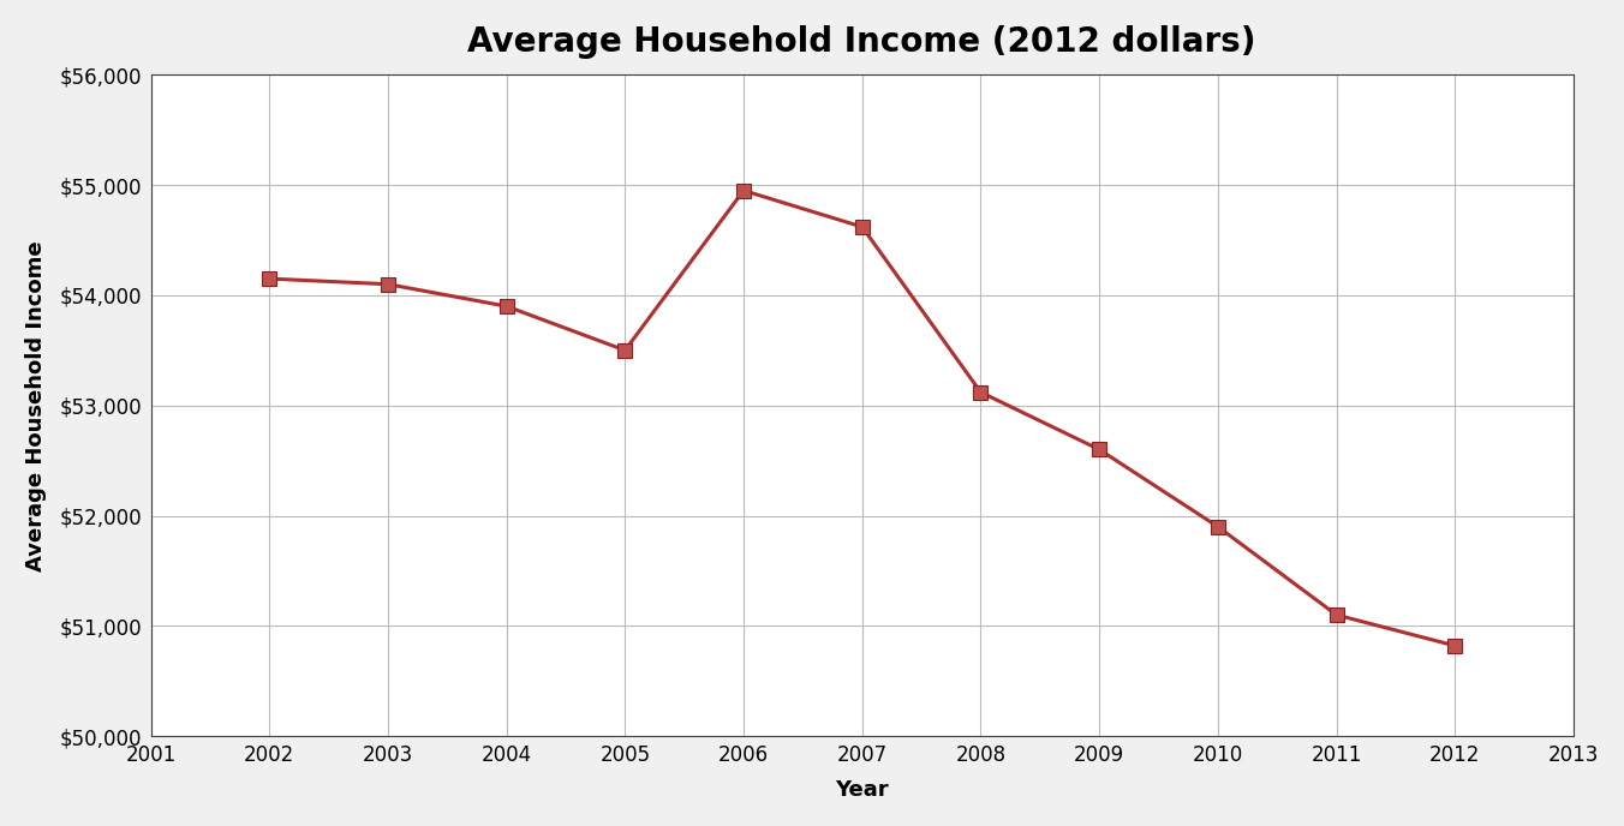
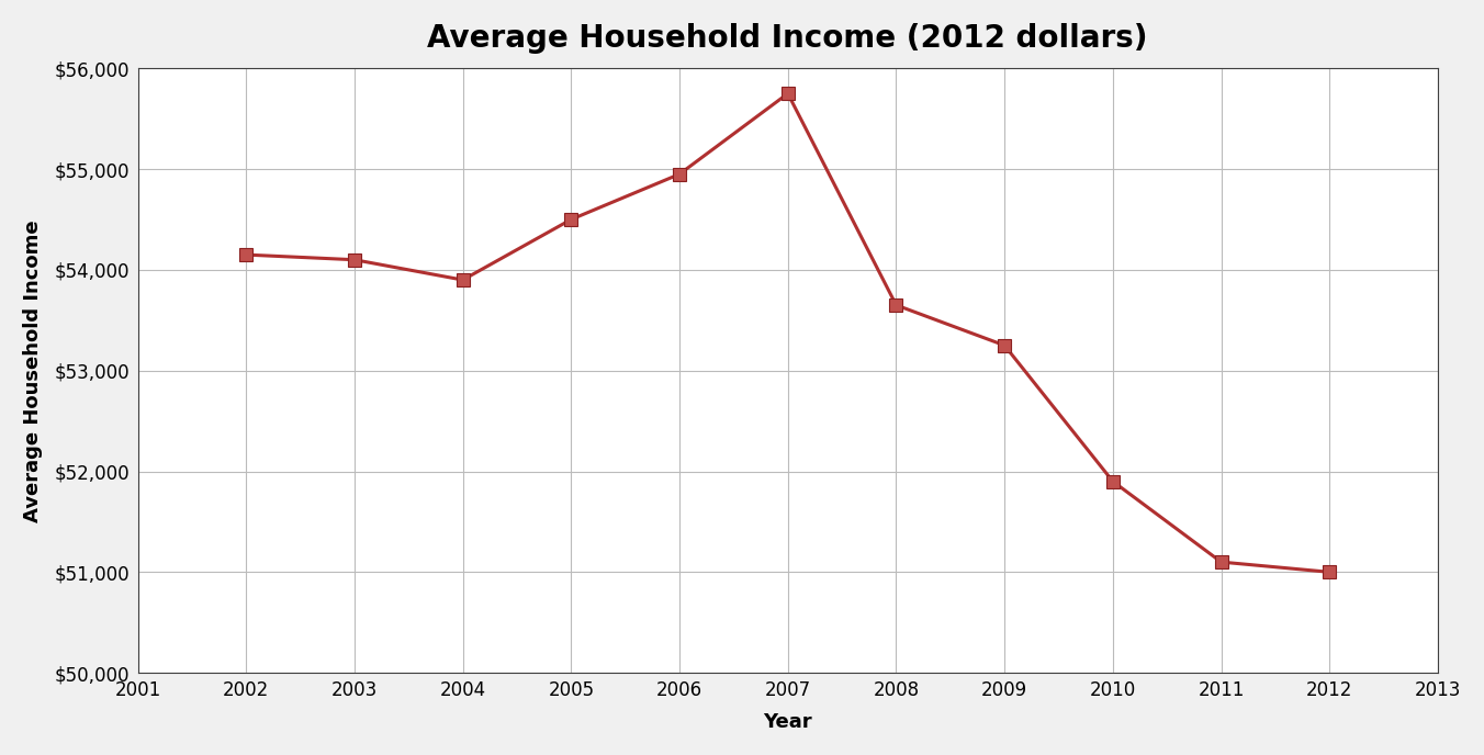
2005: $53,500 -> $54,500
2007: $54,620 -> $55,750
2008: $53,120 -> $53,650
2009: $52,600 -> $53,250
2012: $50,820 -> $51,000
